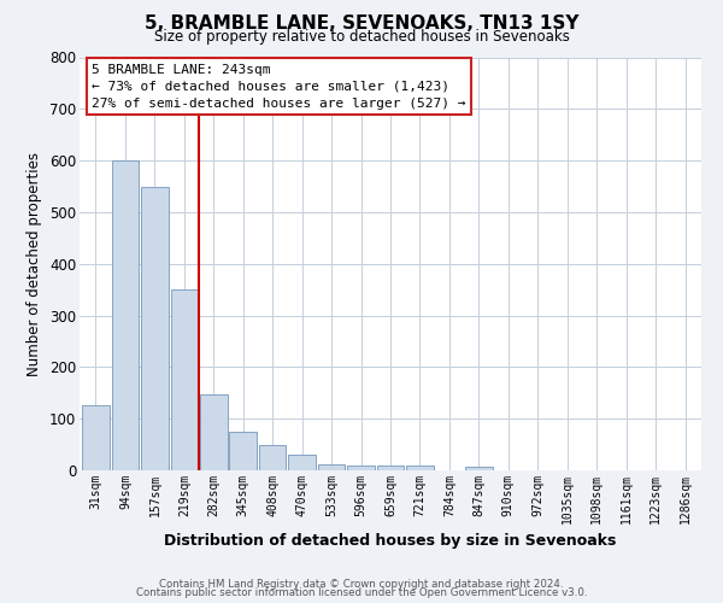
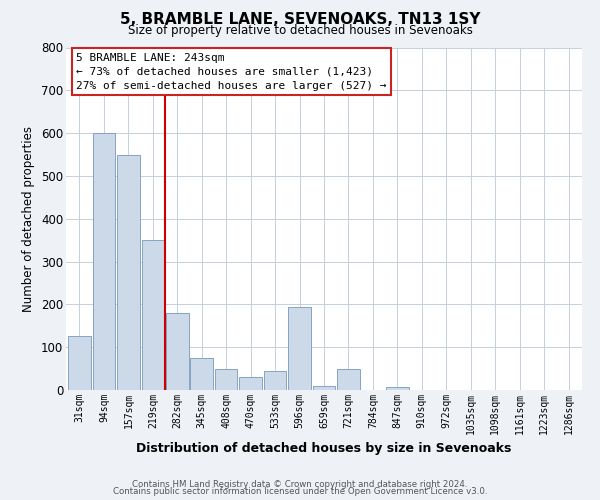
282sqm: 148 -> 180
533sqm: 12 -> 45
596sqm: 10 -> 195
721sqm: 10 -> 50
